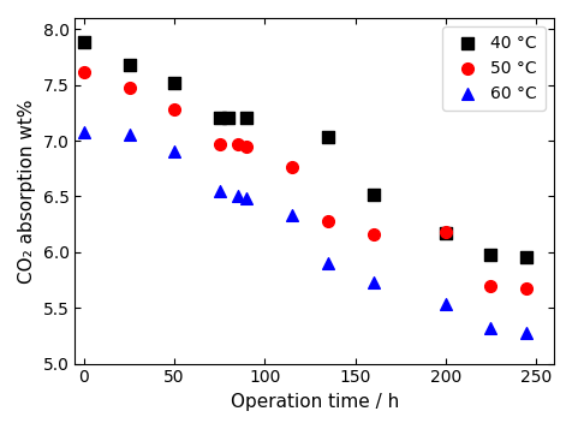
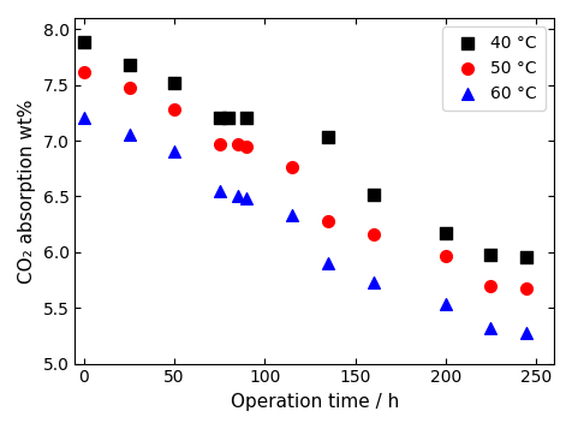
60 °C/0: 7.08 -> 7.20
50 °C/200: 6.18 -> 5.97
